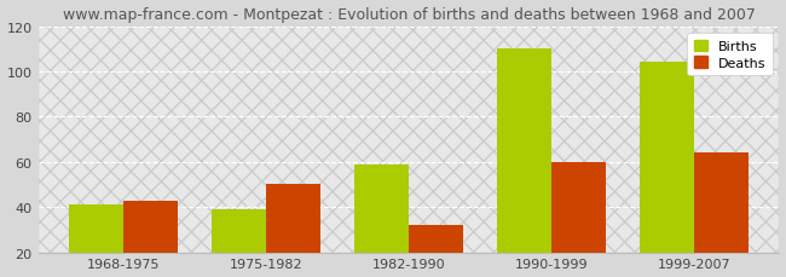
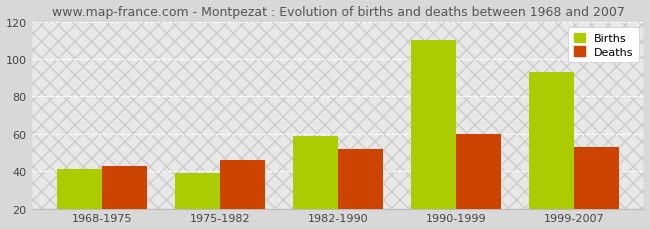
Deaths/1975-1982: 50 -> 46
Deaths/1982-1990: 32 -> 52
Births/1999-2007: 104 -> 93
Deaths/1999-2007: 64 -> 53
